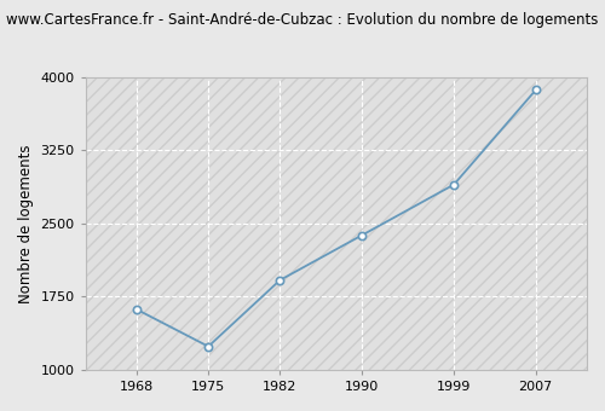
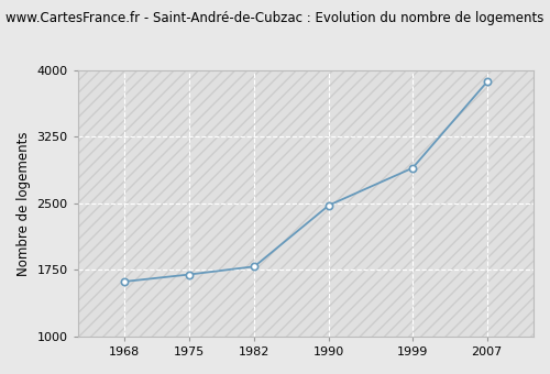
1975: 1240 -> 1700
1982: 1920 -> 1790
1990: 2380 -> 2480
